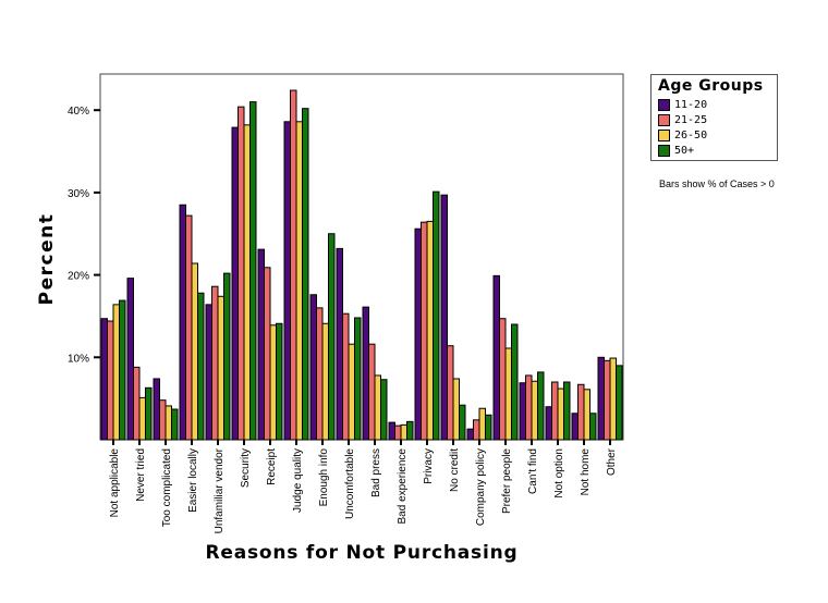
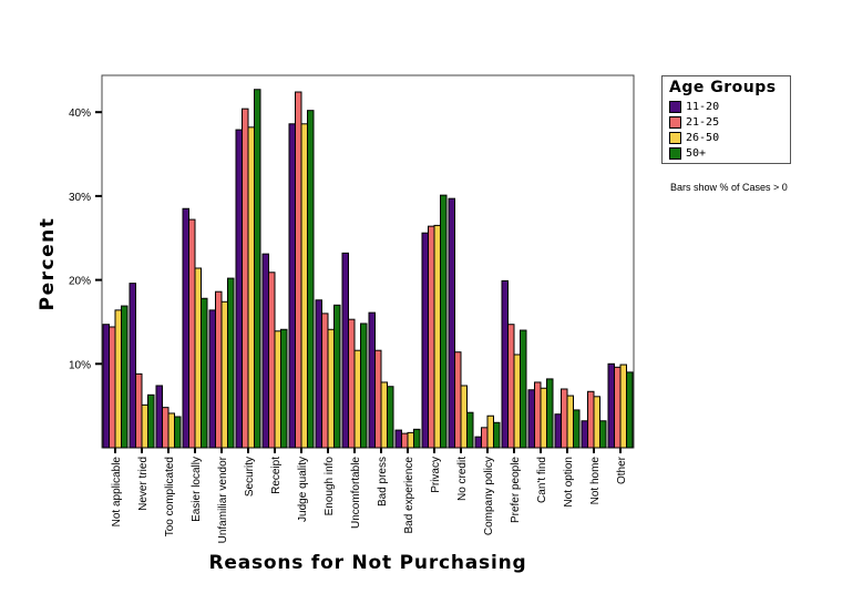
50+/Security: 41% -> 43%
50+/Enough info: 25% -> 17%
50+/Not option: 7% -> 4%
